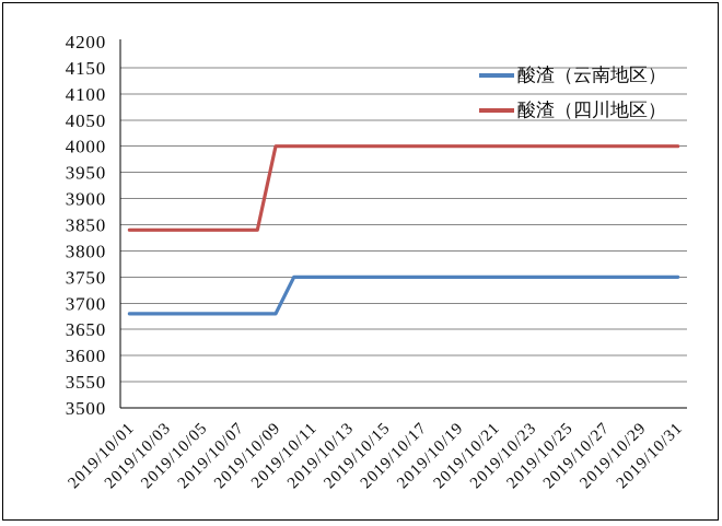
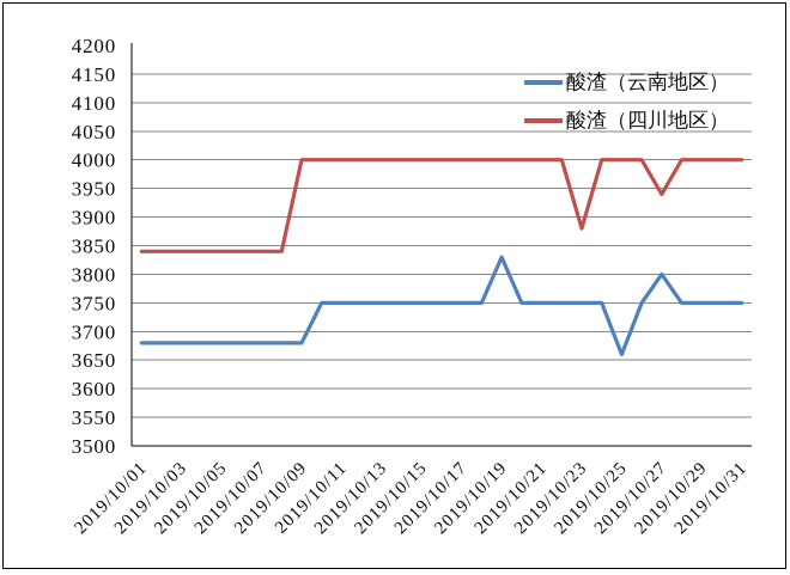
酸渣（云南地区）/2019/10/19: 3750 -> 3830
酸渣（四川地区）/2019/10/23: 4000 -> 3880
酸渣（云南地区）/2019/10/25: 3750 -> 3660
酸渣（云南地区）/2019/10/27: 3750 -> 3800
酸渣（四川地区）/2019/10/27: 4000 -> 3940
